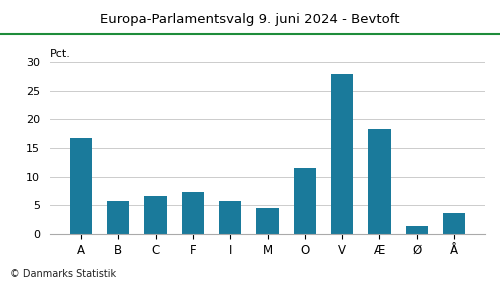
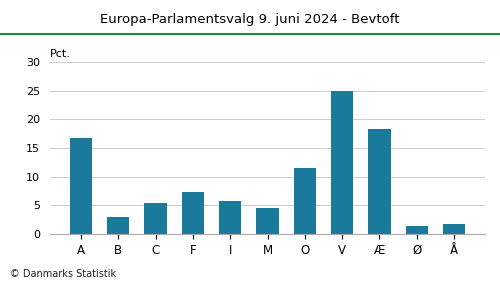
B: 5.8 -> 2.9
C: 6.6 -> 5.4
V: 28.0 -> 25.0
Å: 3.6 -> 1.7
